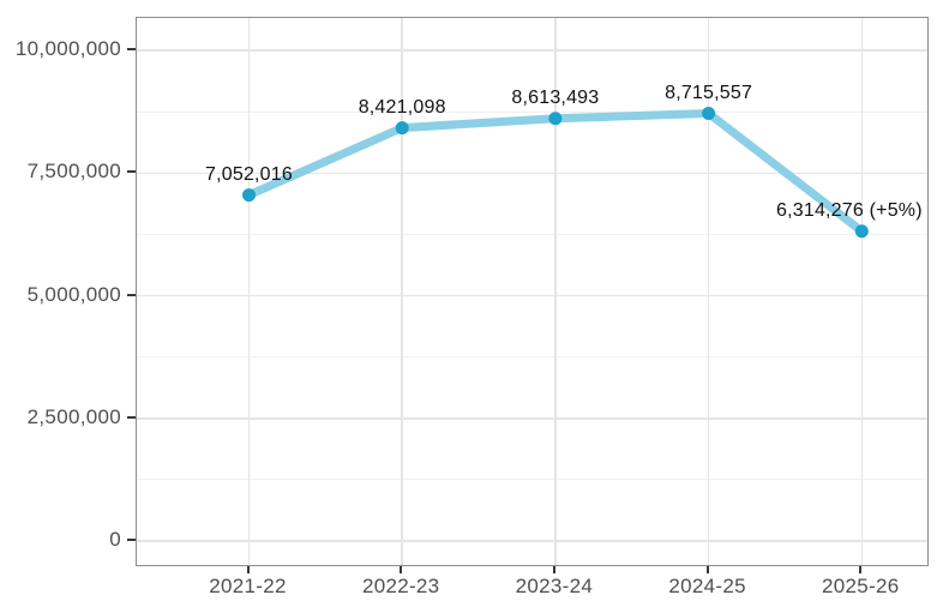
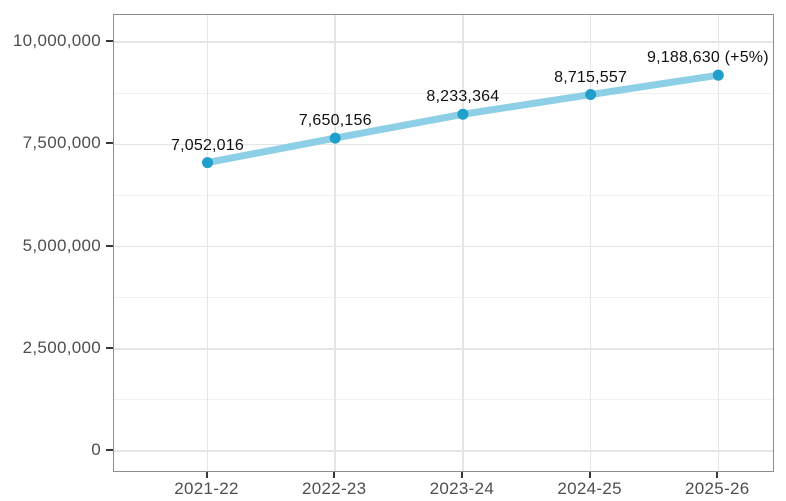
2022-23: 8,421,098 -> 7,650,156
2023-24: 8,613,493 -> 8,233,364
2025-26: 6,314,276 -> 9,188,630
